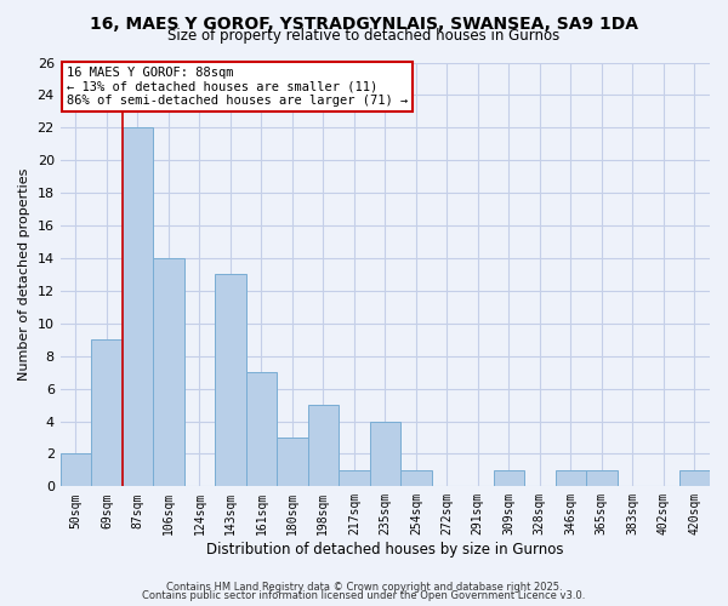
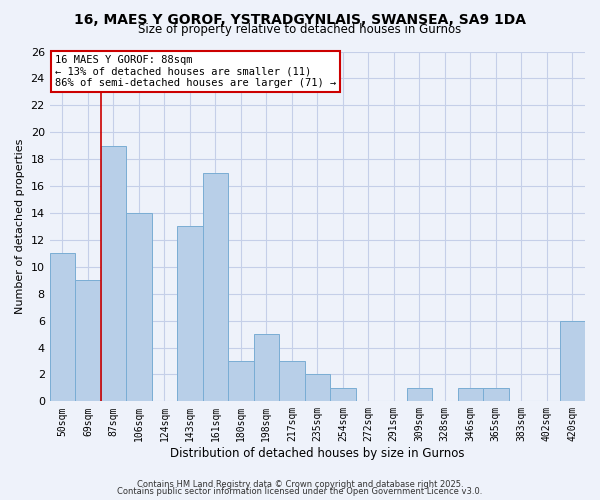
50sqm: 2 -> 11
87sqm: 22 -> 19
161sqm: 7 -> 17
217sqm: 1 -> 3
235sqm: 4 -> 2
420sqm: 1 -> 6
